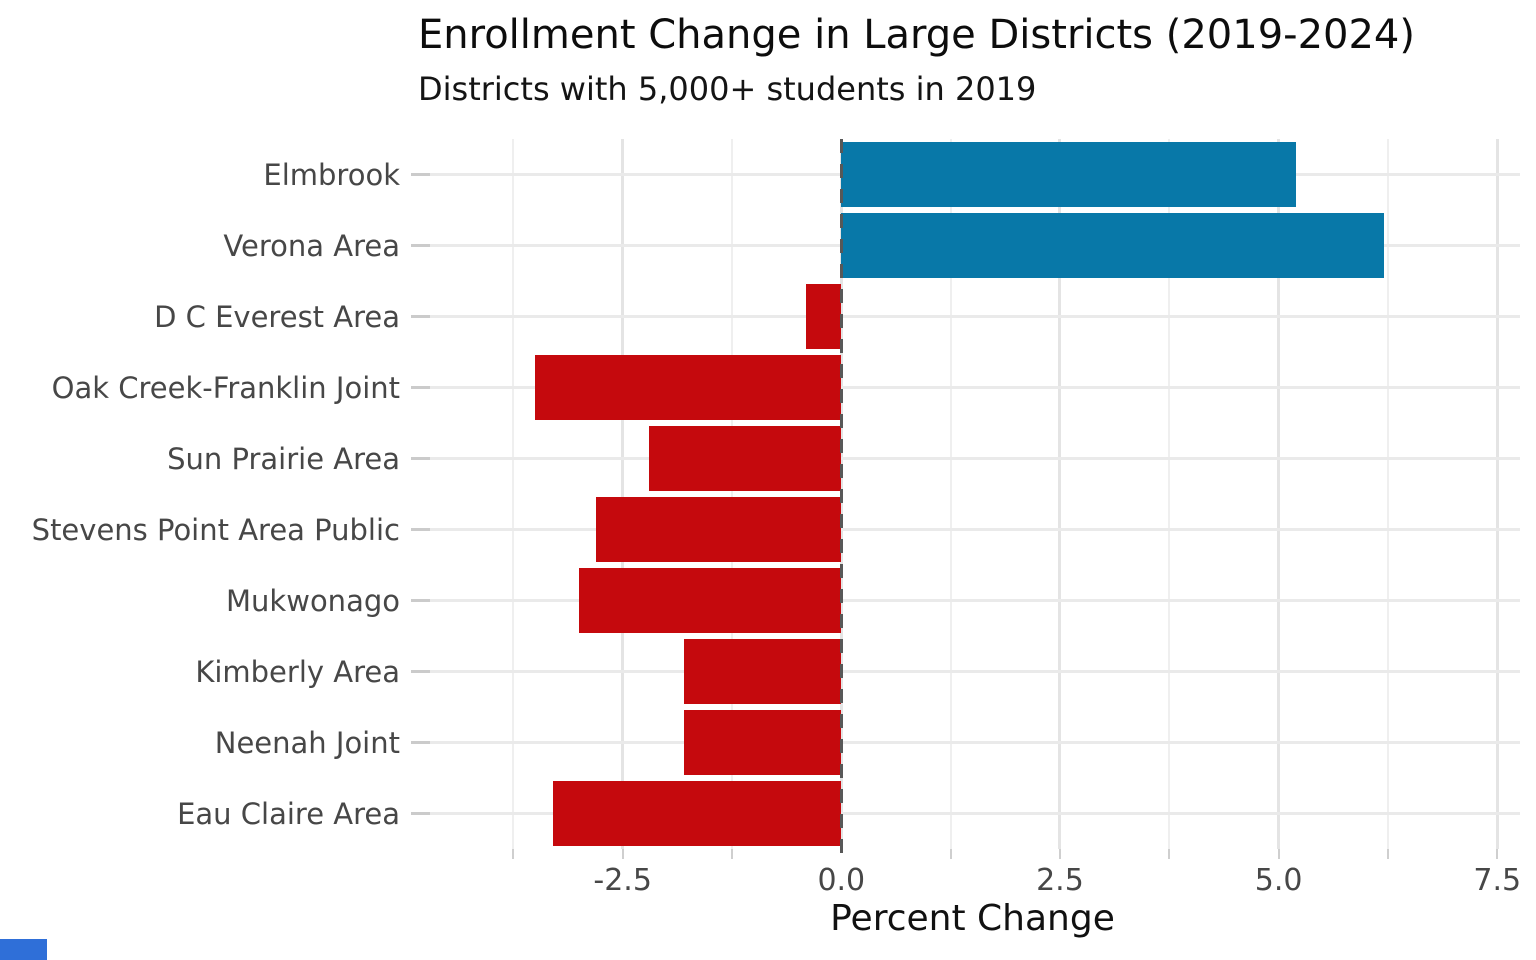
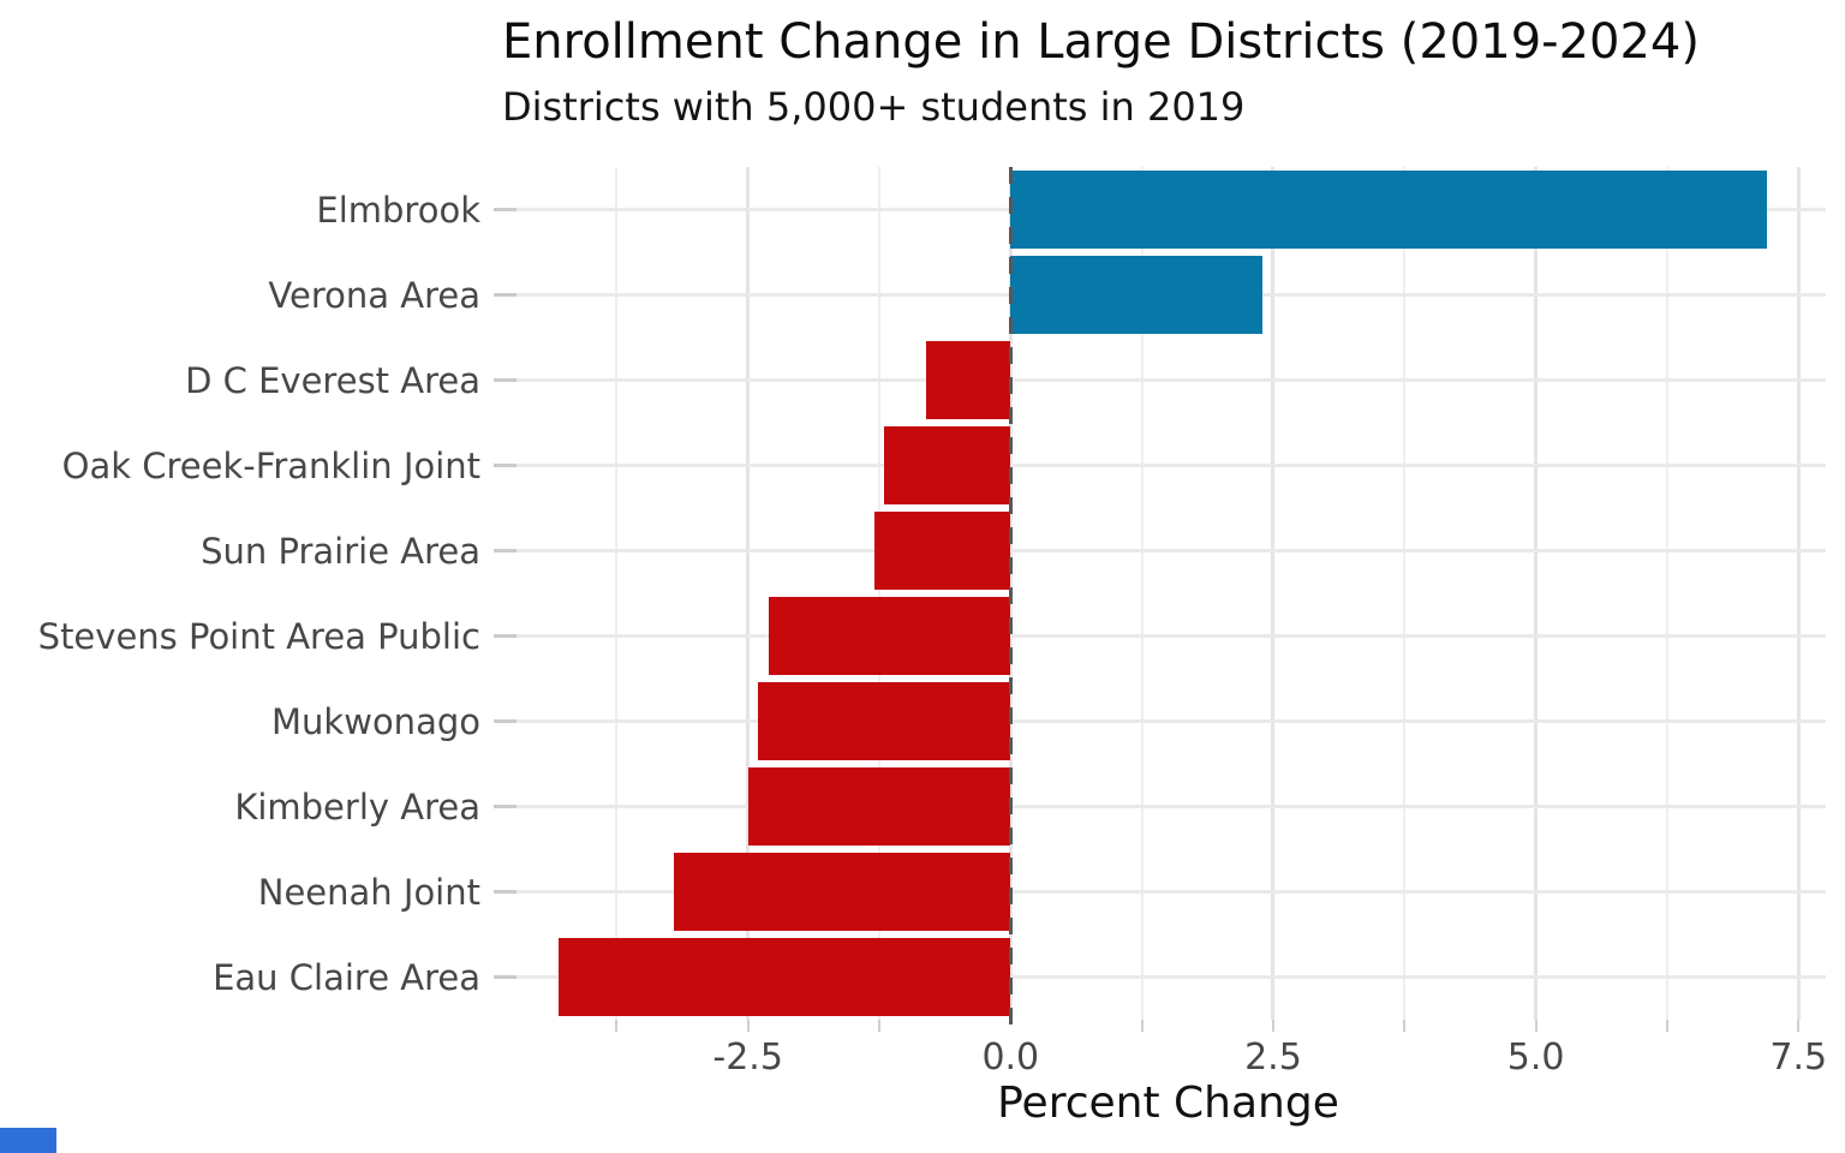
Elmbrook: 5.2 -> 7.2
Verona Area: 6.2 -> 2.4
D C Everest Area: -0.4 -> -0.8
Oak Creek-Franklin Joint: -3.5 -> -1.2
Sun Prairie Area: -2.2 -> -1.3
Stevens Point Area Public: -2.8 -> -2.3
Mukwonago: -3.0 -> -2.4
Kimberly Area: -1.8 -> -2.5
Neenah Joint: -1.8 -> -3.2
Eau Claire Area: -3.3 -> -4.3
